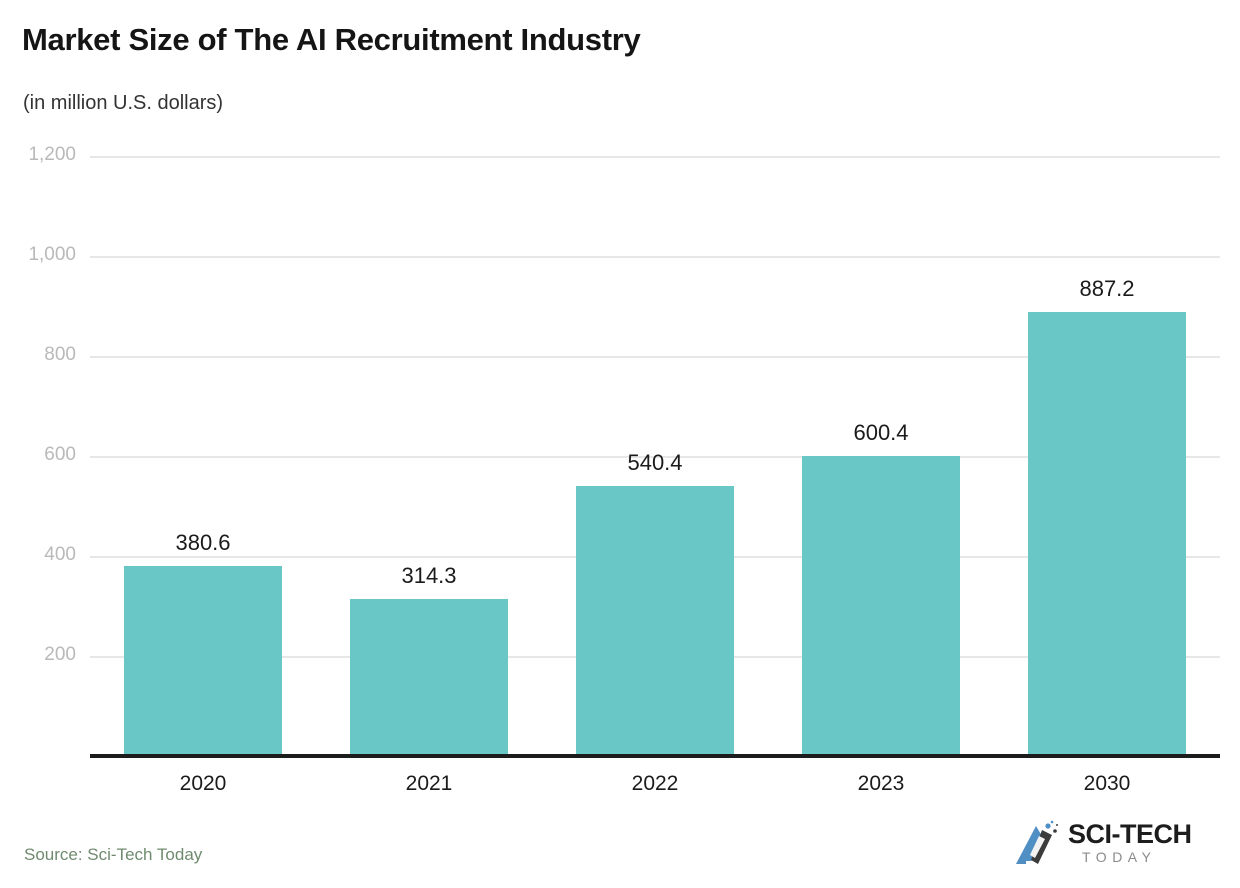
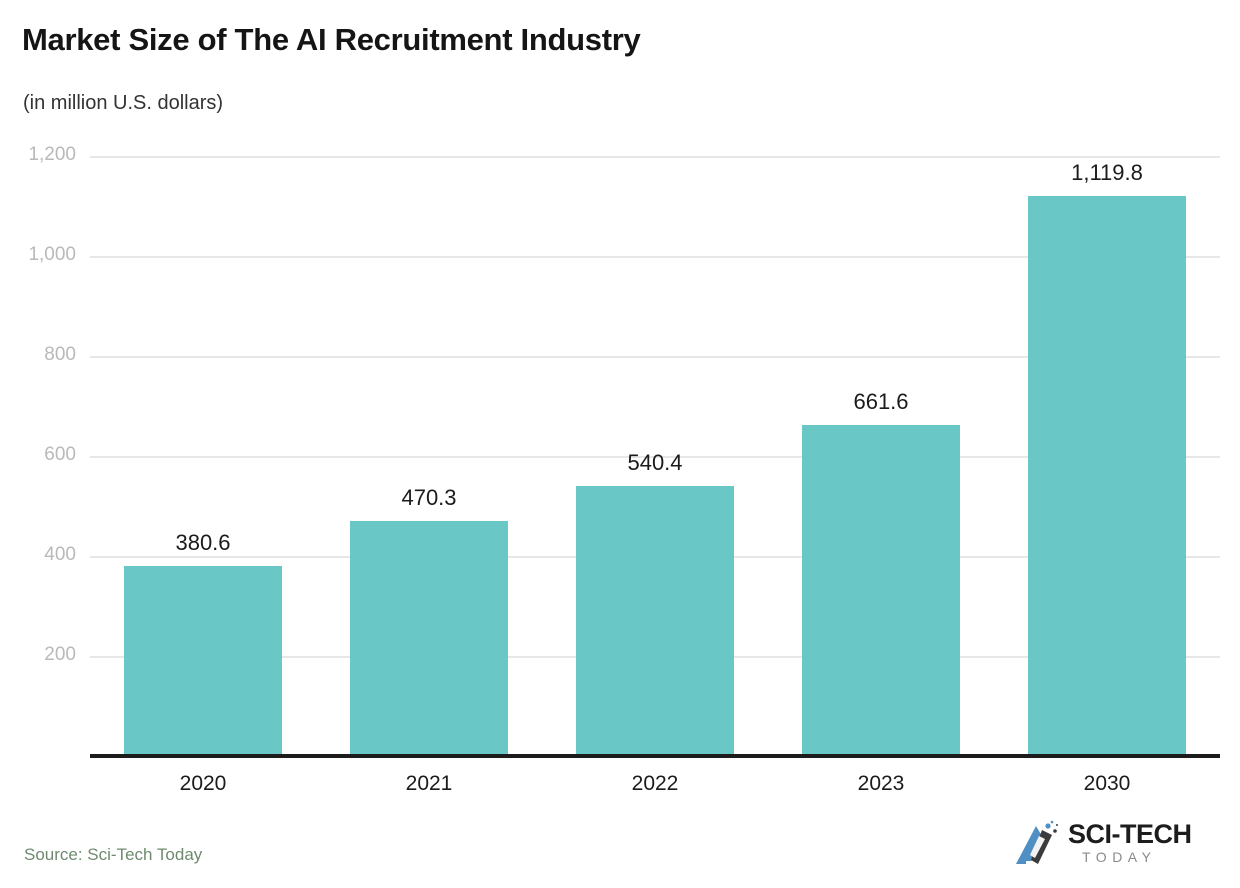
2021: 314.3 -> 470.3
2023: 600.4 -> 661.6
2030: 887.2 -> 1,119.8
